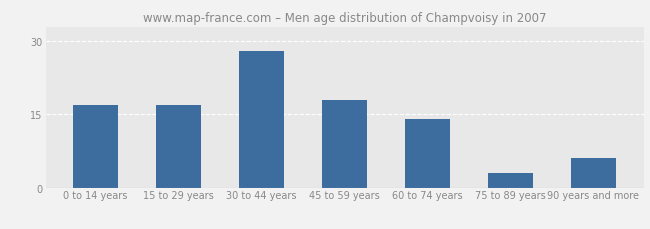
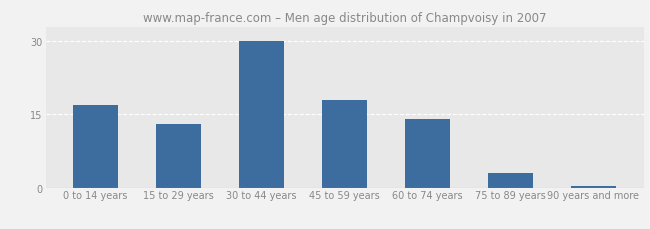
15 to 29 years: 17.0 -> 13.0
30 to 44 years: 28.0 -> 30.0
90 years and more: 6.0 -> 0.3
